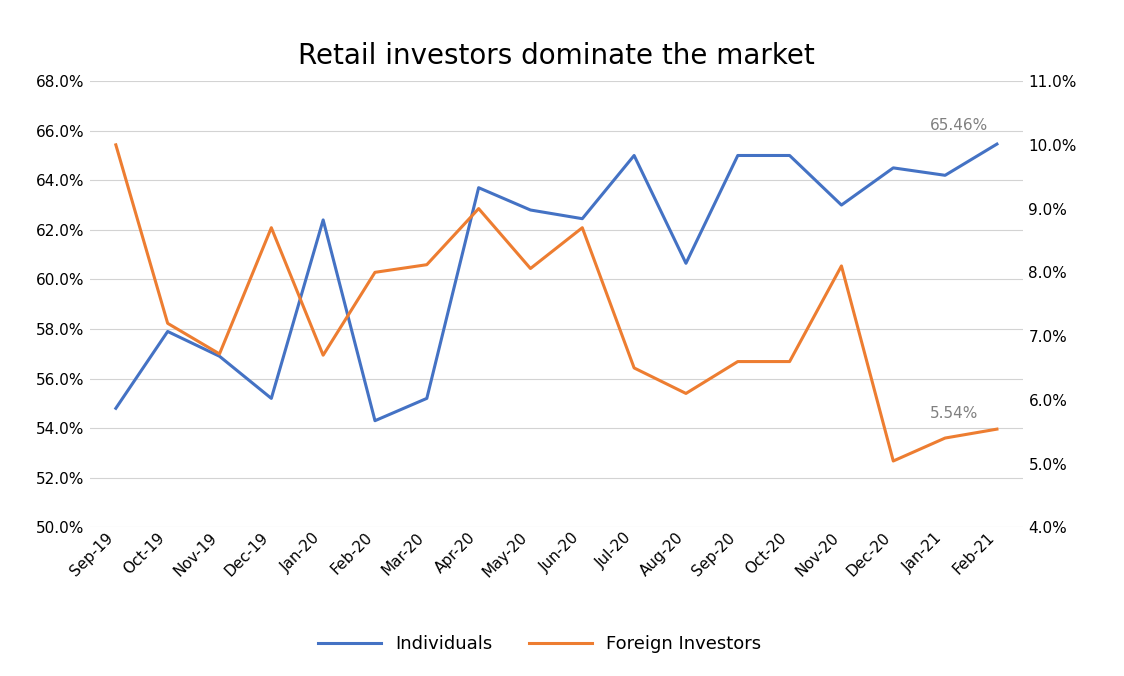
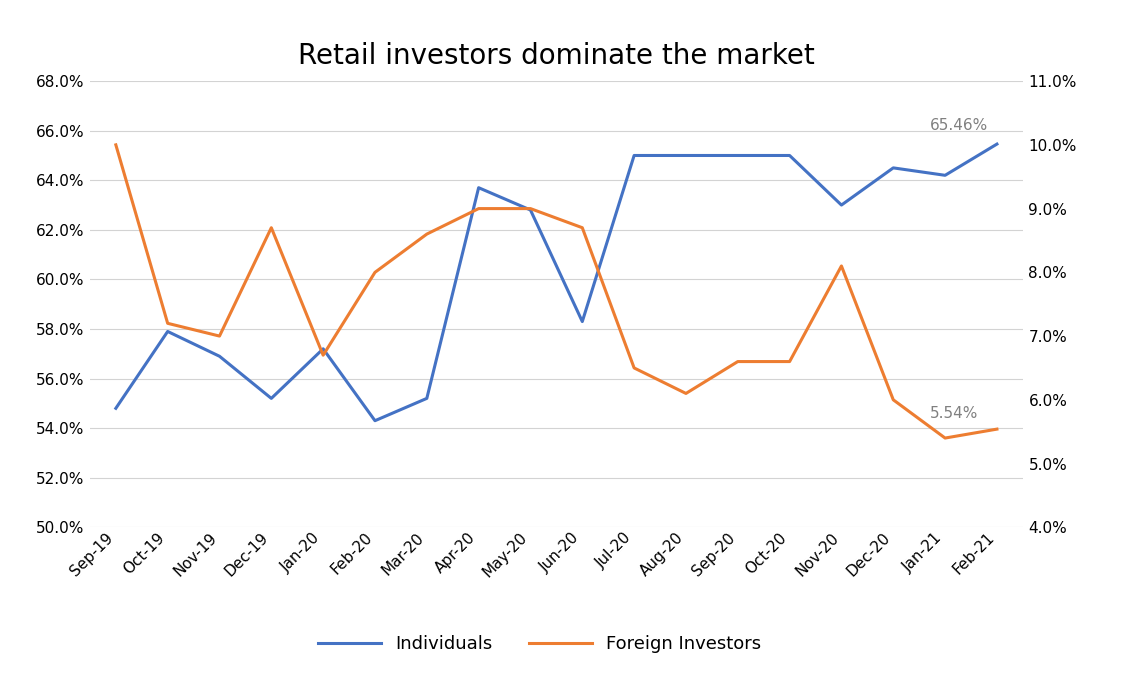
Foreign Investors/Nov-19: 6.72% -> 7.00%
Individuals/Jan-20: 62.40% -> 57.20%
Foreign Investors/Mar-20: 8.12% -> 8.60%
Foreign Investors/May-20: 8.06% -> 9.00%
Individuals/Jun-20: 62.45% -> 58.30%
Individuals/Aug-20: 60.65% -> 65.00%
Foreign Investors/Dec-20: 5.04% -> 6.00%
